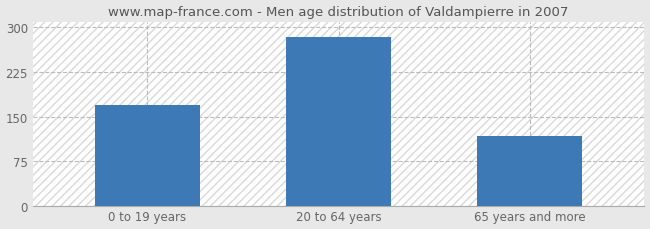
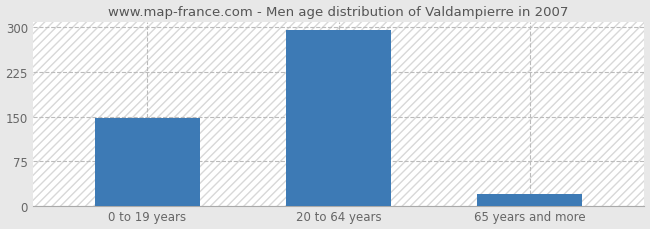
0 to 19 years: 170 -> 148
20 to 64 years: 284 -> 296
65 years and more: 118 -> 20
